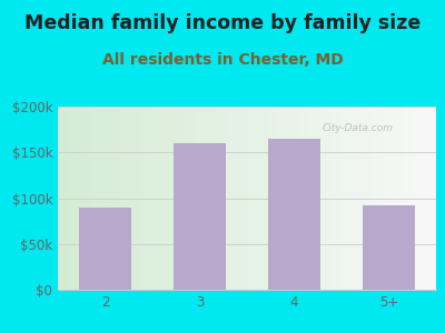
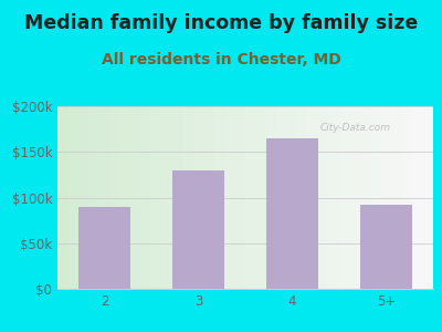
3: $160k -> $130k
